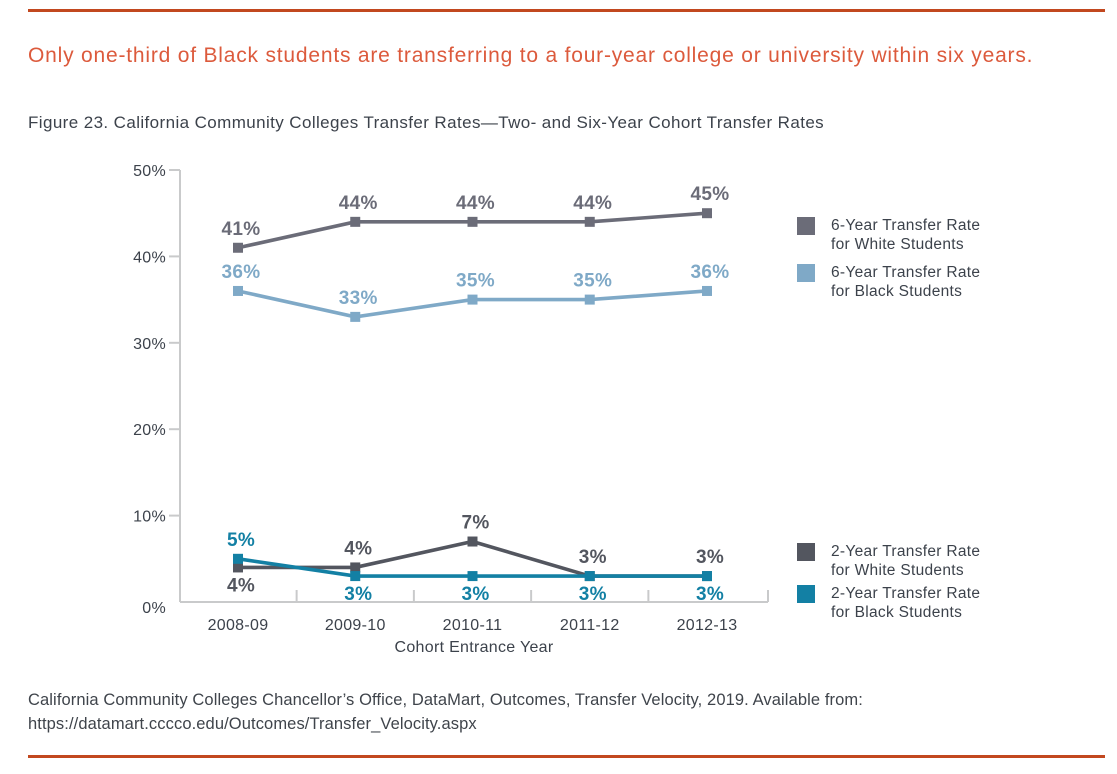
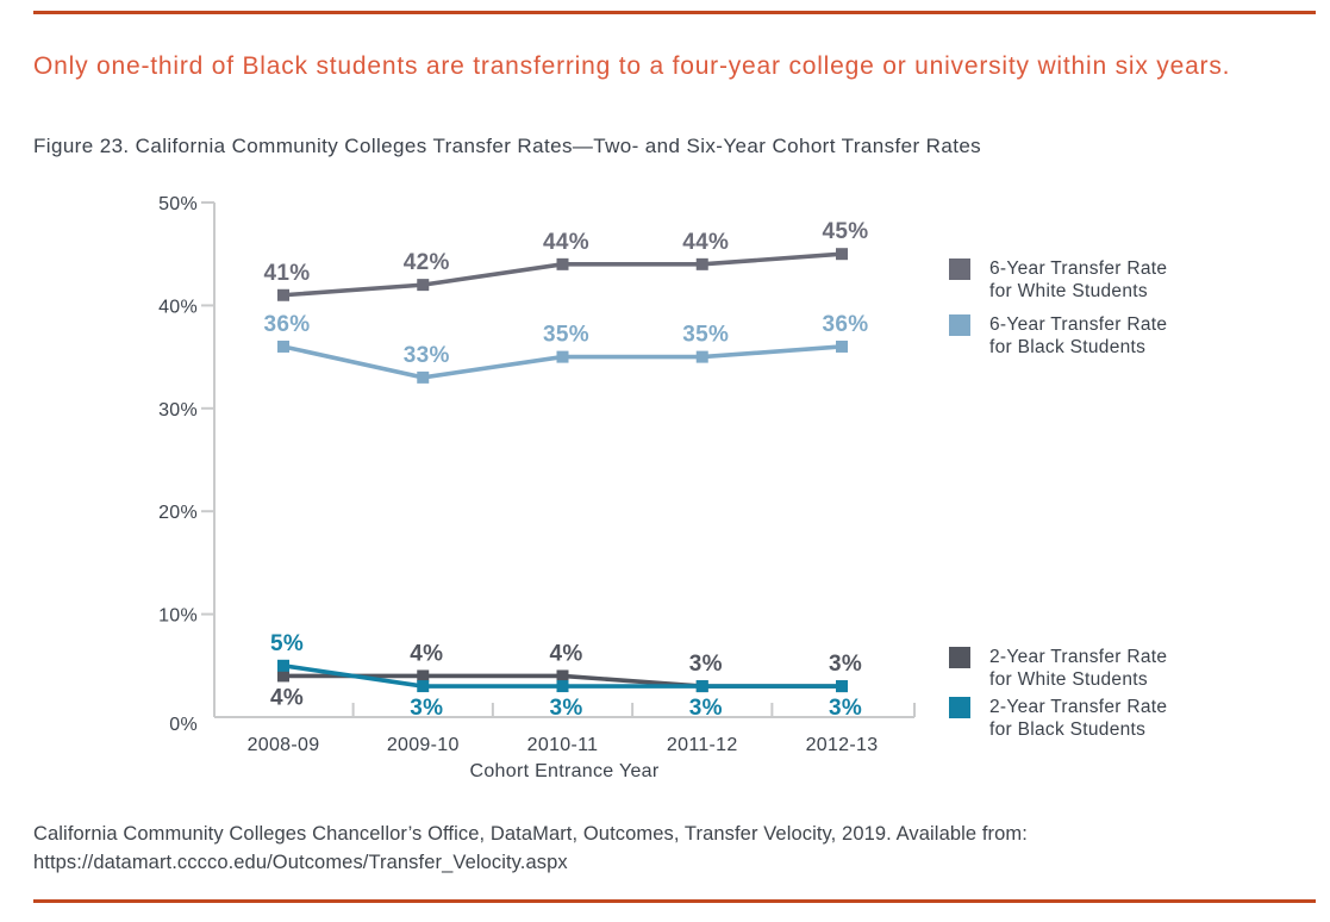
6-Year Transfer Rate for White Students/2009-10: 44% -> 42%
2-Year Transfer Rate for White Students/2010-11: 7% -> 4%
